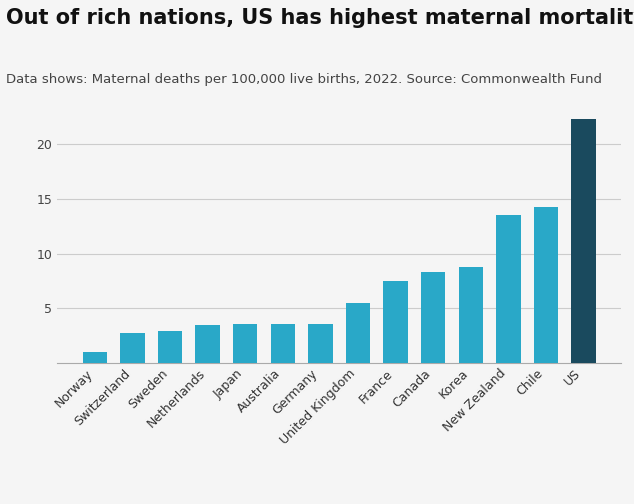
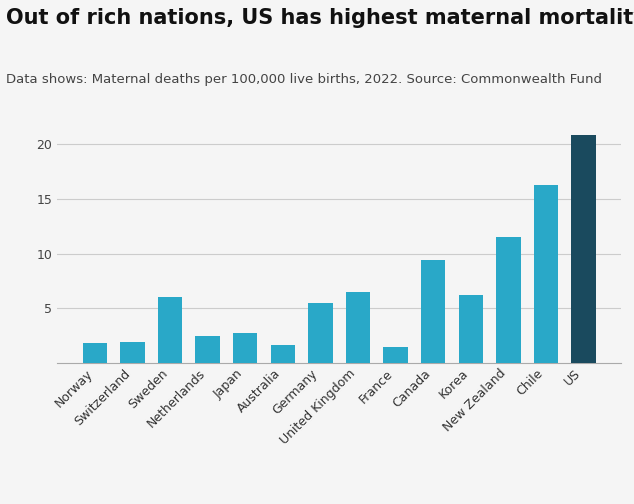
Norway: 1.0 -> 1.8
Switzerland: 2.7 -> 1.9
Sweden: 2.9 -> 6.0
Netherlands: 3.5 -> 2.5
Japan: 3.6 -> 2.7
Australia: 3.6 -> 1.6
Germany: 3.6 -> 5.5
United Kingdom: 5.5 -> 6.5
France: 7.5 -> 1.5
Canada: 8.3 -> 9.4
Korea: 8.8 -> 6.2
New Zealand: 13.5 -> 11.5
Chile: 14.3 -> 16.3
US: 22.3 -> 20.9
